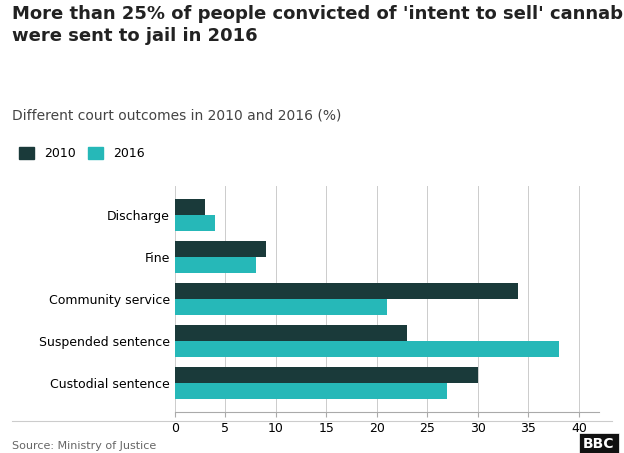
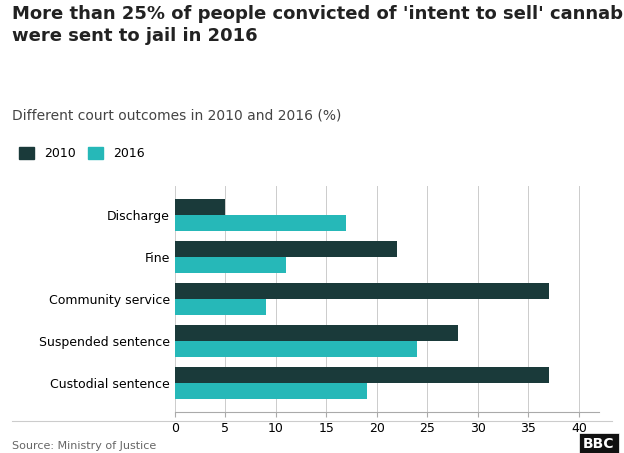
2010/Discharge: 3 -> 5
2016/Discharge: 4 -> 17
2010/Fine: 9 -> 22
2016/Fine: 8 -> 11
2010/Community service: 34 -> 37
2016/Community service: 21 -> 9
2010/Suspended sentence: 23 -> 28
2016/Suspended sentence: 38 -> 24
2010/Custodial sentence: 30 -> 37
2016/Custodial sentence: 27 -> 19
